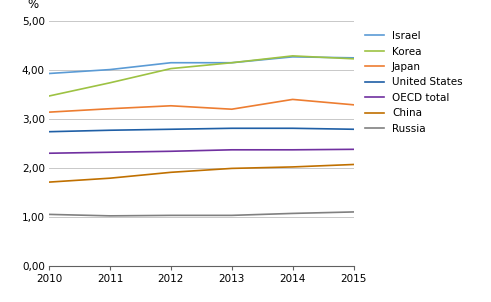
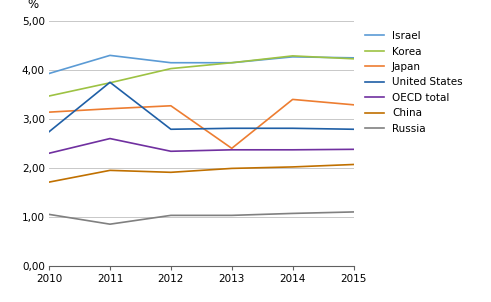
Israel/2011: 4,01 -> 4,30
United States/2011: 2,77 -> 3,75
OECD total/2011: 2,32 -> 2,60
China/2011: 1,79 -> 1,95
Russia/2011: 1,02 -> 0,85
Japan/2013: 3,20 -> 2,40
